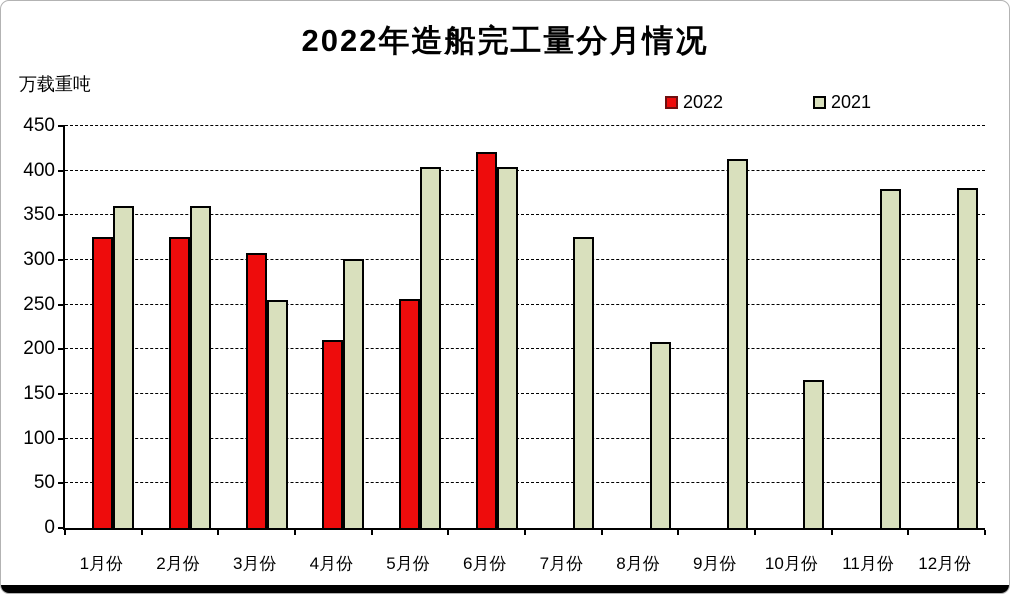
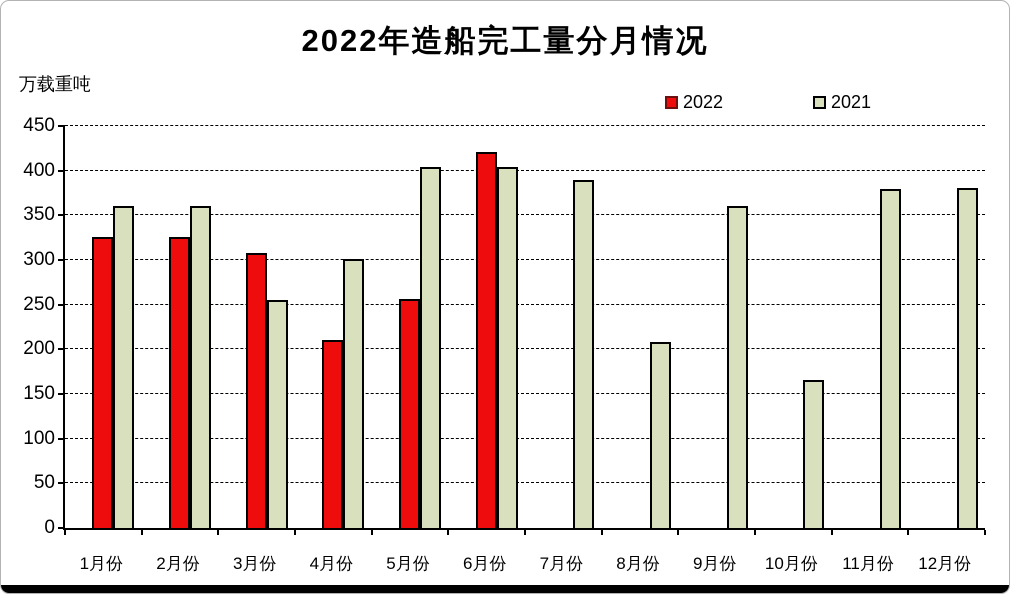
2021/7月份: 330 -> 390
2021/9月份: 410 -> 360
